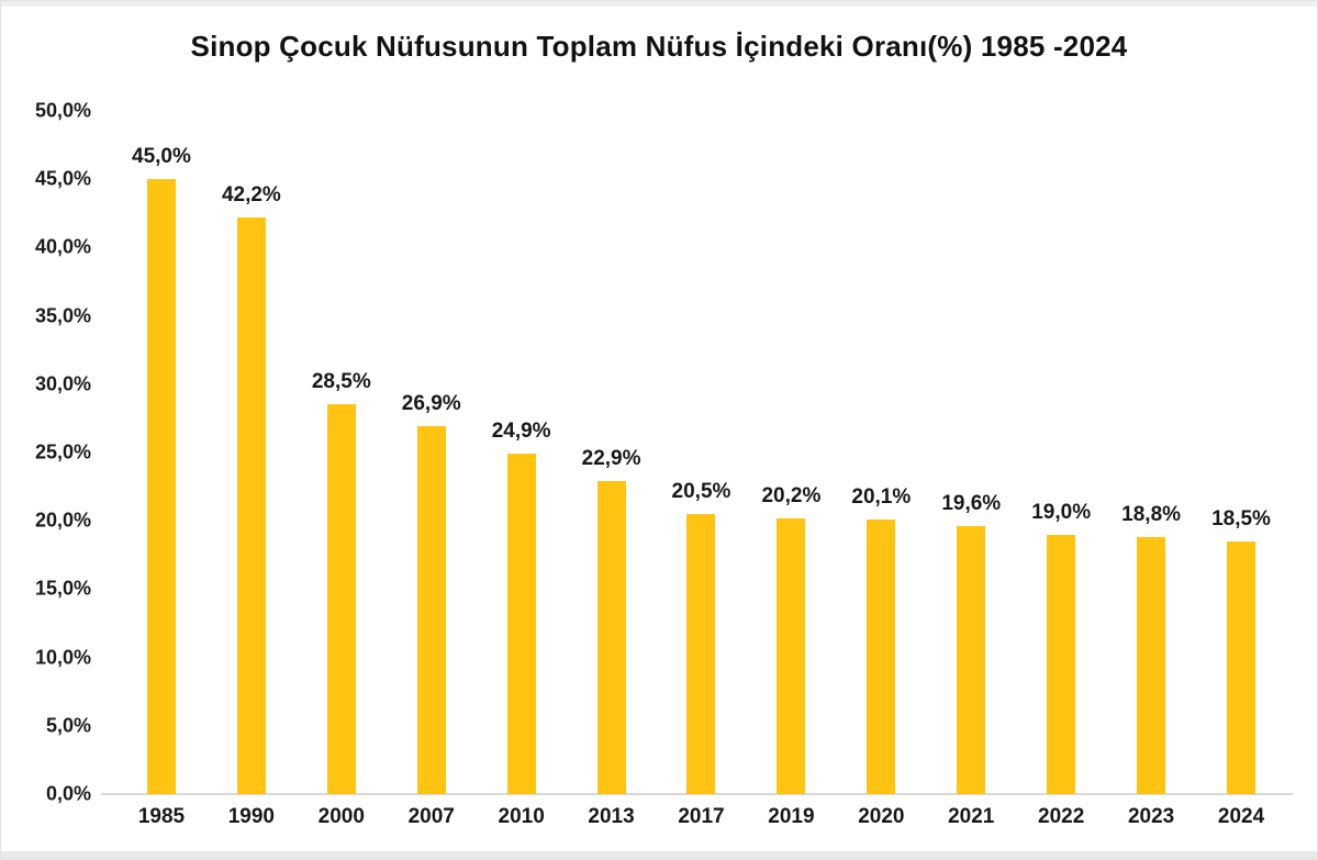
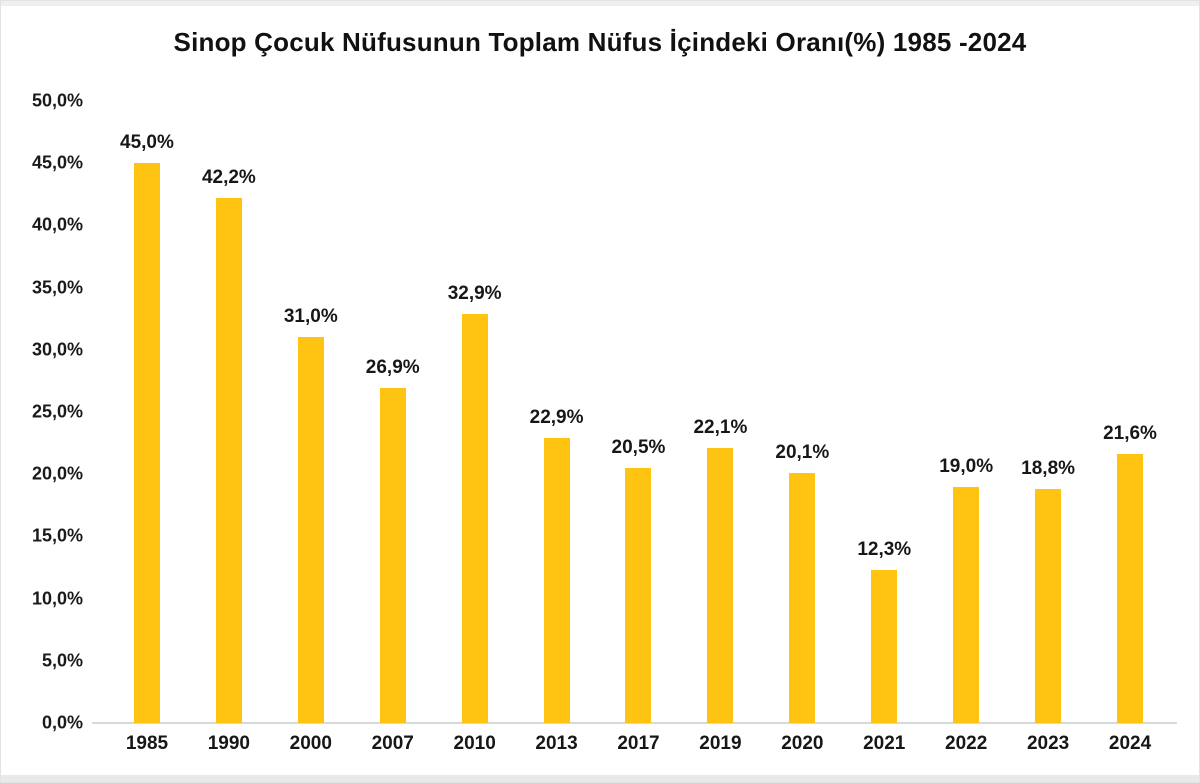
2000: 28,5% -> 31,0%
2010: 24,9% -> 32,9%
2019: 20,2% -> 22,1%
2021: 19,6% -> 12,3%
2024: 18,5% -> 21,6%
